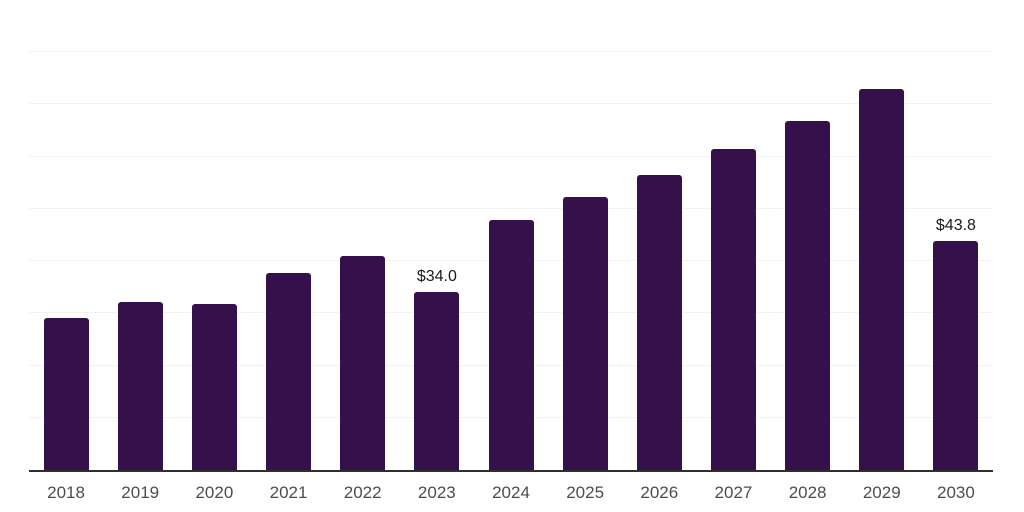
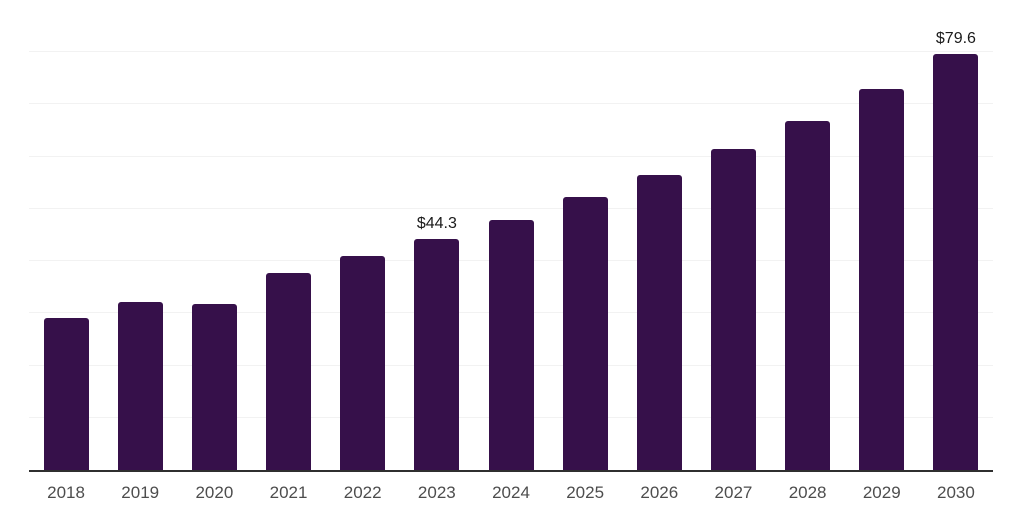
2023: $34.0 -> $44.3
2030: $43.8 -> $79.6
